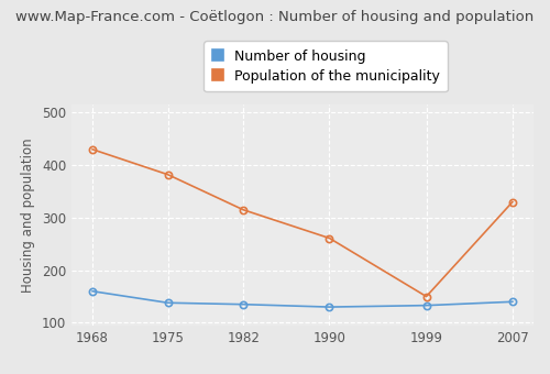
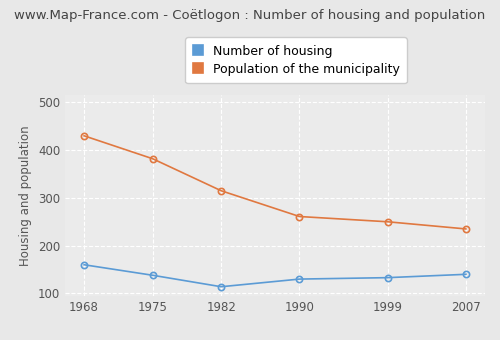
Number of housing/1982: 135 -> 114
Population of the municipality/1999: 150 -> 250
Population of the municipality/2007: 330 -> 235
